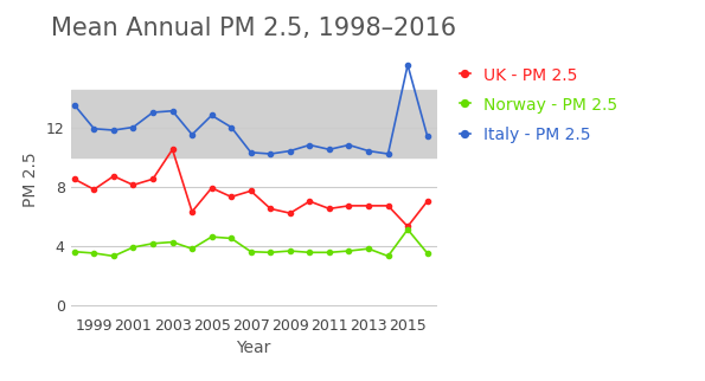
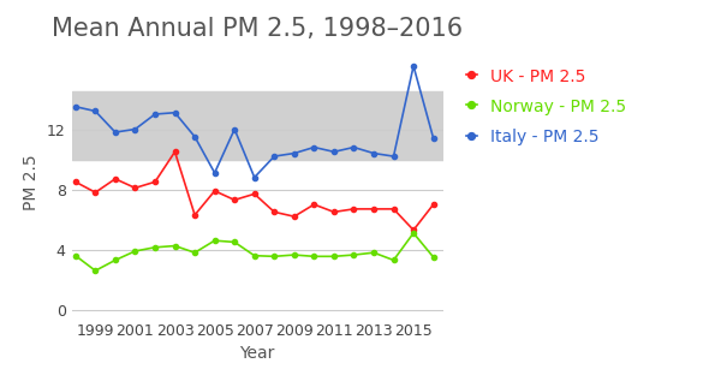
Norway - PM 2.5/1999: 3.5 -> 2.6
Italy - PM 2.5/1999: 11.9 -> 13.2
Italy - PM 2.5/2005: 12.8 -> 9.1
Italy - PM 2.5/2007: 10.3 -> 8.8
